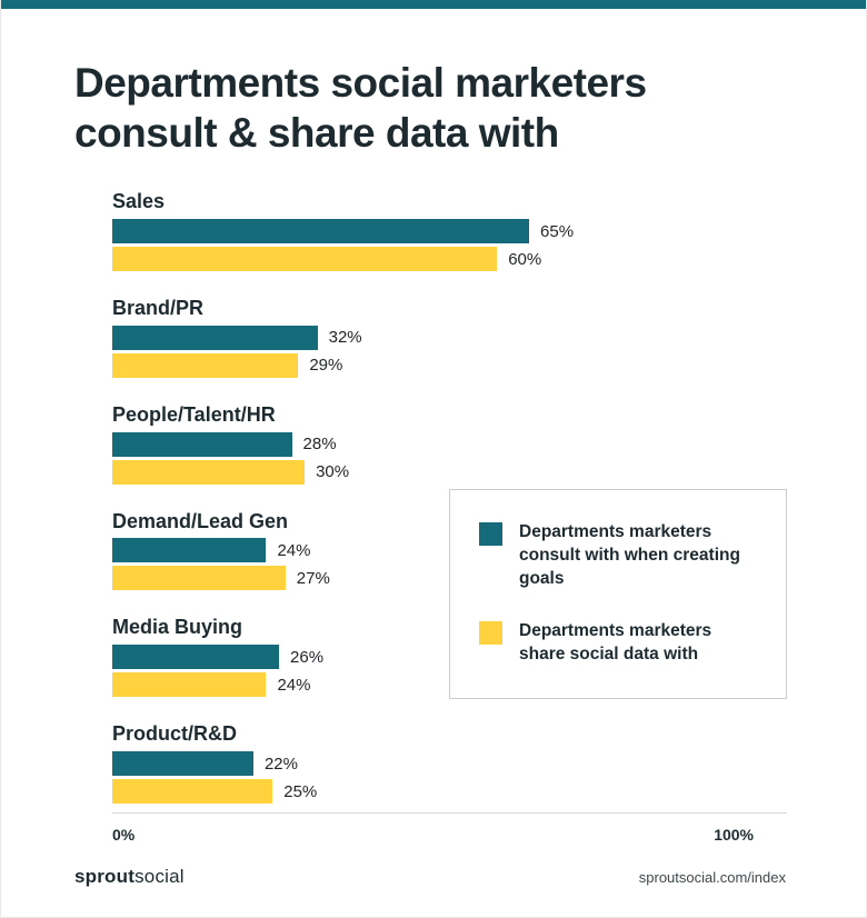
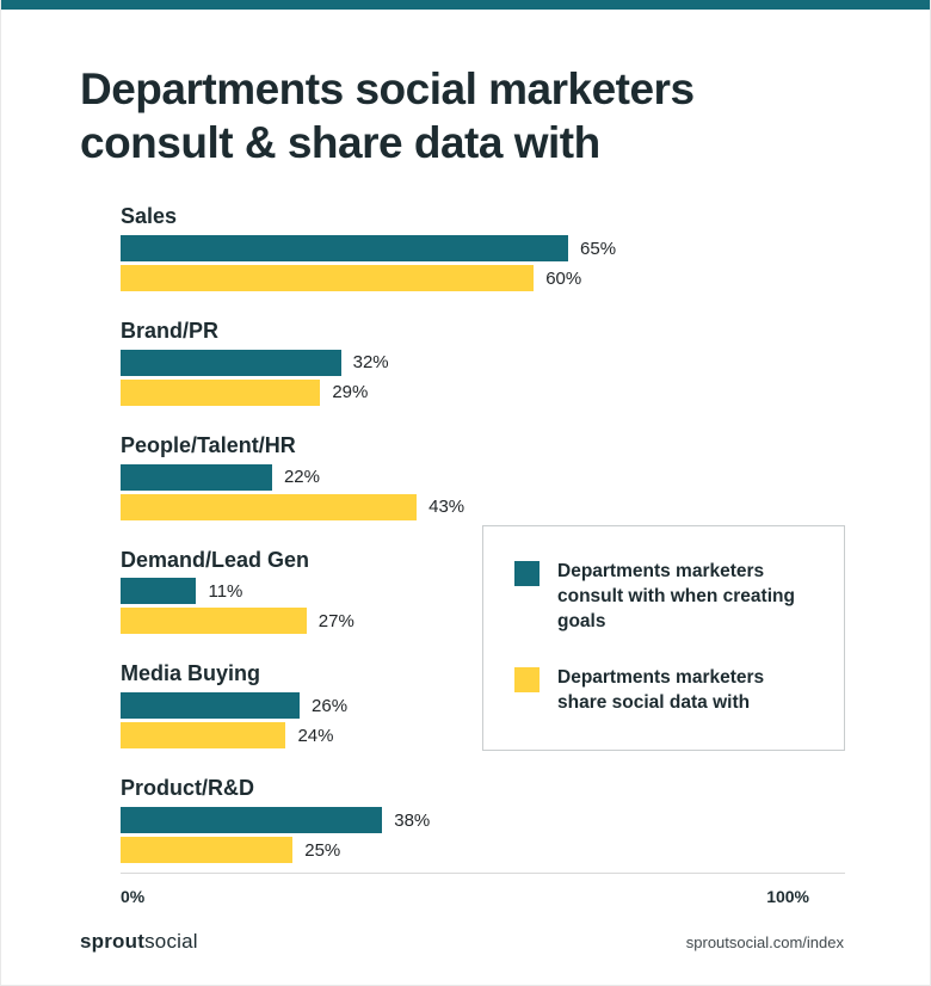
Departments marketers consult with when creating goals/People/Talent/HR: 28% -> 22%
Departments marketers share social data with/People/Talent/HR: 30% -> 43%
Departments marketers consult with when creating goals/Demand/Lead Gen: 24% -> 11%
Departments marketers consult with when creating goals/Product/R&D: 22% -> 38%
